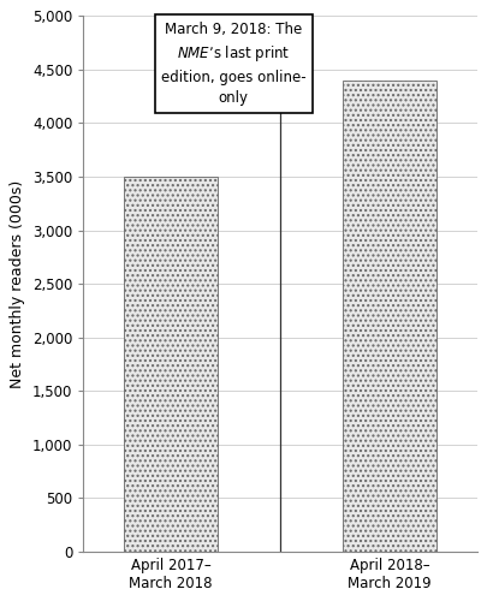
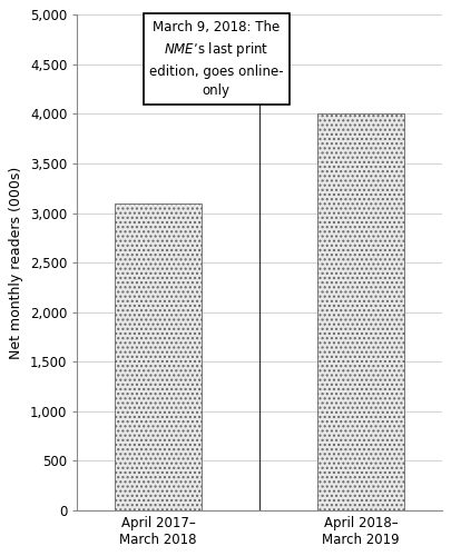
April 2017– March 2018: 3,500 -> 3,100
April 2018– March 2019: 4,400 -> 4,000
